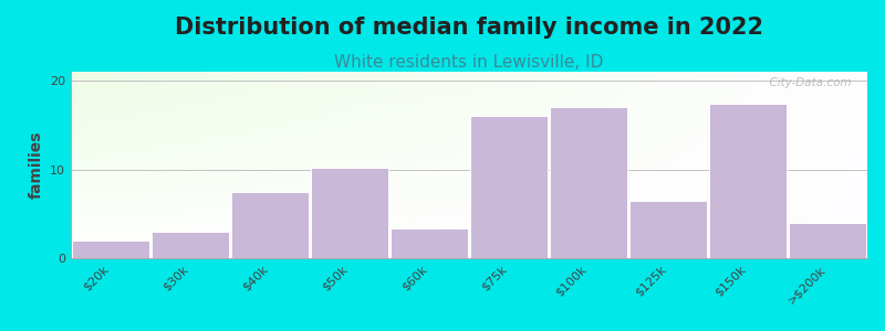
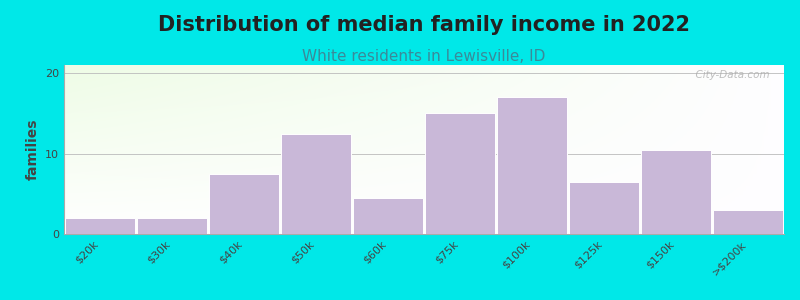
$30k: 3.0 -> 2.0
$50k: 10.2 -> 12.5
$60k: 3.4 -> 4.5
$75k: 16.0 -> 15.0
$150k: 17.4 -> 10.5
>$200k: 4.0 -> 3.0
